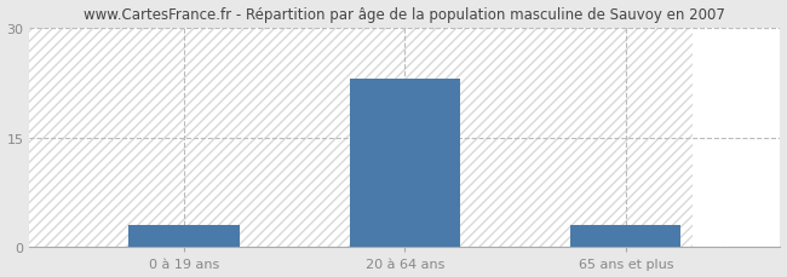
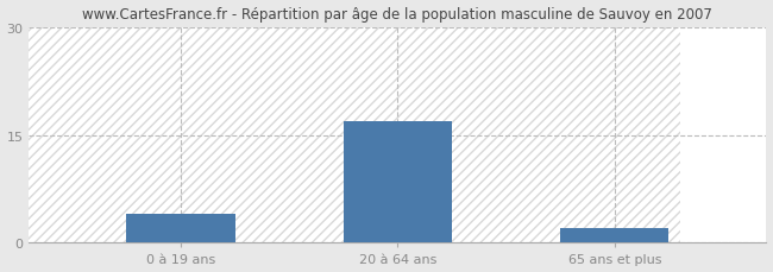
0 à 19 ans: 3 -> 4
20 à 64 ans: 23 -> 17
65 ans et plus: 3 -> 2
